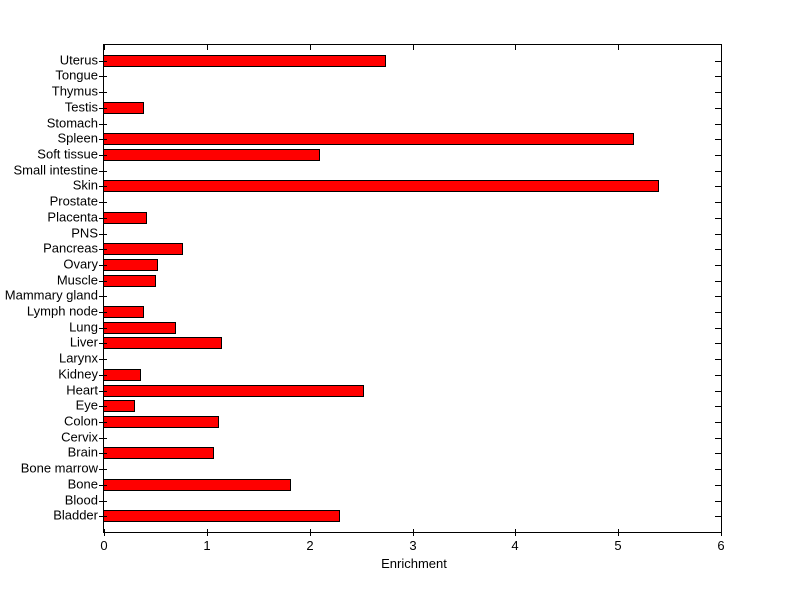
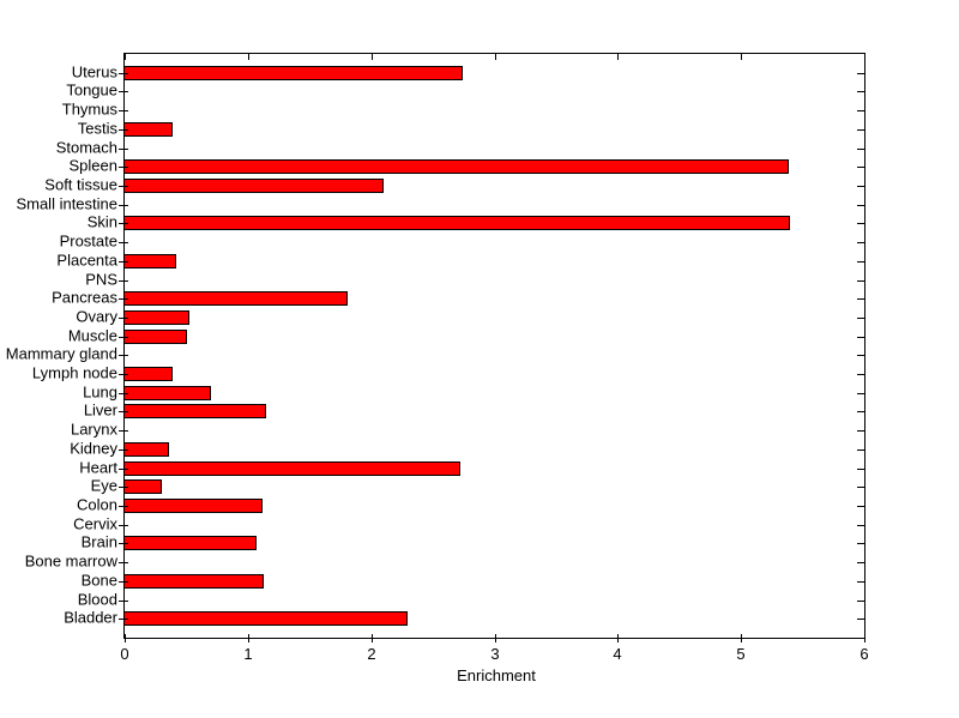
Spleen: 5.14 -> 5.38
Pancreas: 0.76 -> 1.80
Heart: 2.52 -> 2.71
Bone: 1.81 -> 1.12
